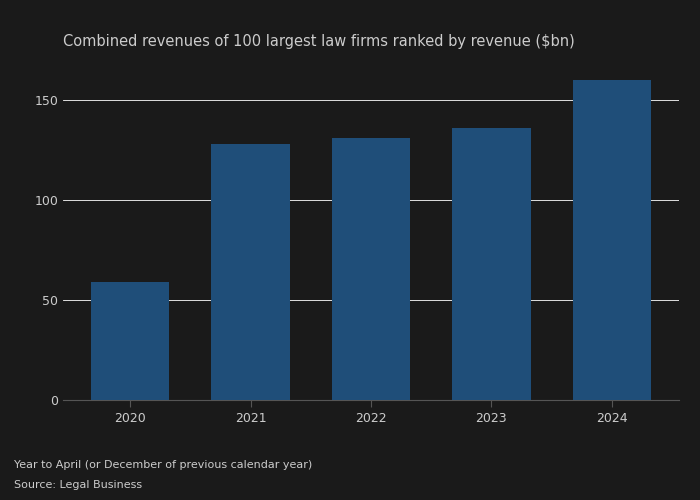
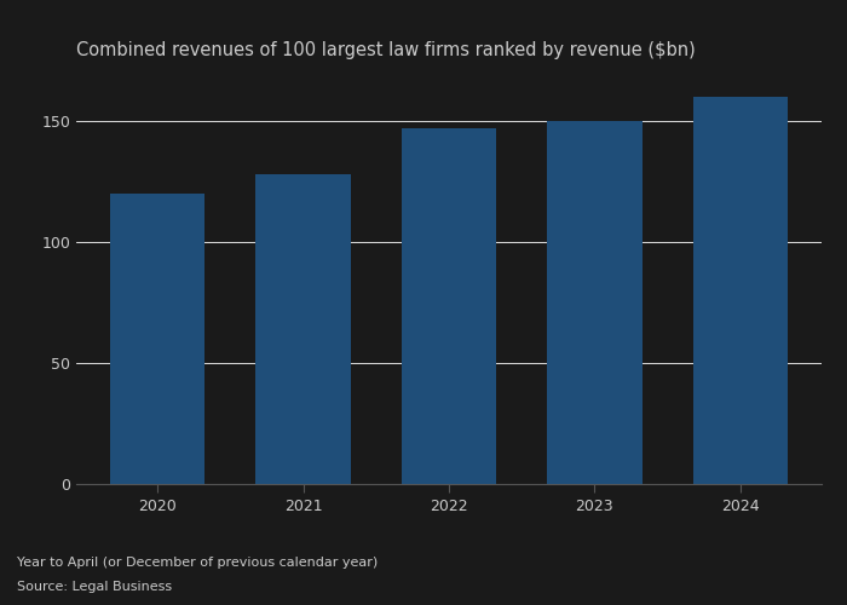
2020: 59 -> 120
2022: 131 -> 147
2023: 136 -> 150
